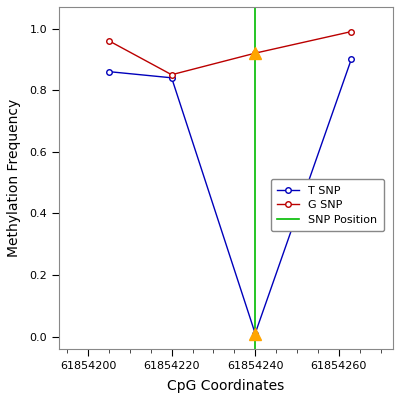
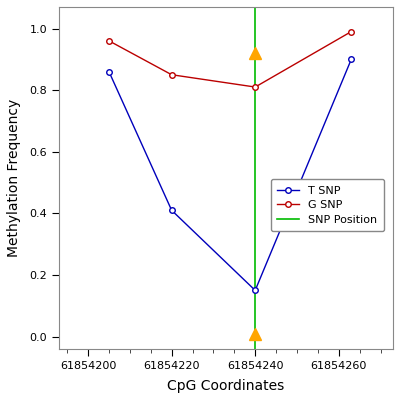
T SNP/61854220: 0.84 -> 0.41
T SNP/61854240: 0.01 -> 0.15
G SNP/61854240: 0.92 -> 0.81
